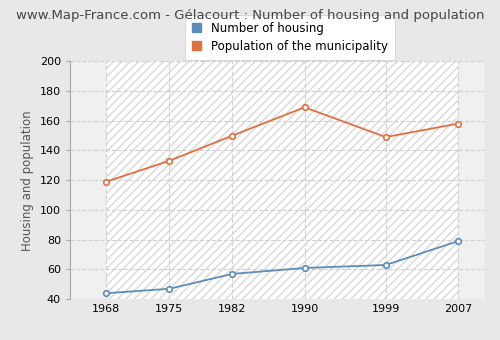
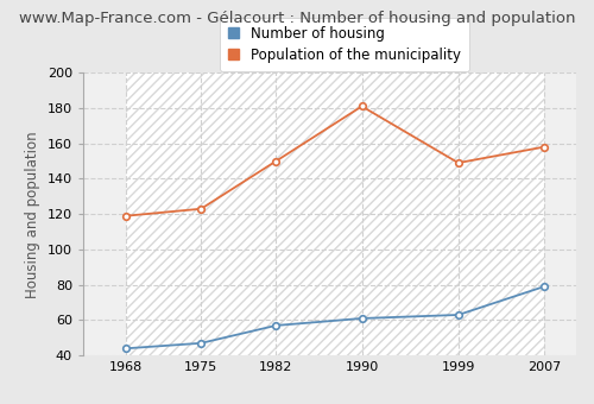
Population of the municipality/1975: 133 -> 123
Population of the municipality/1990: 169 -> 181
